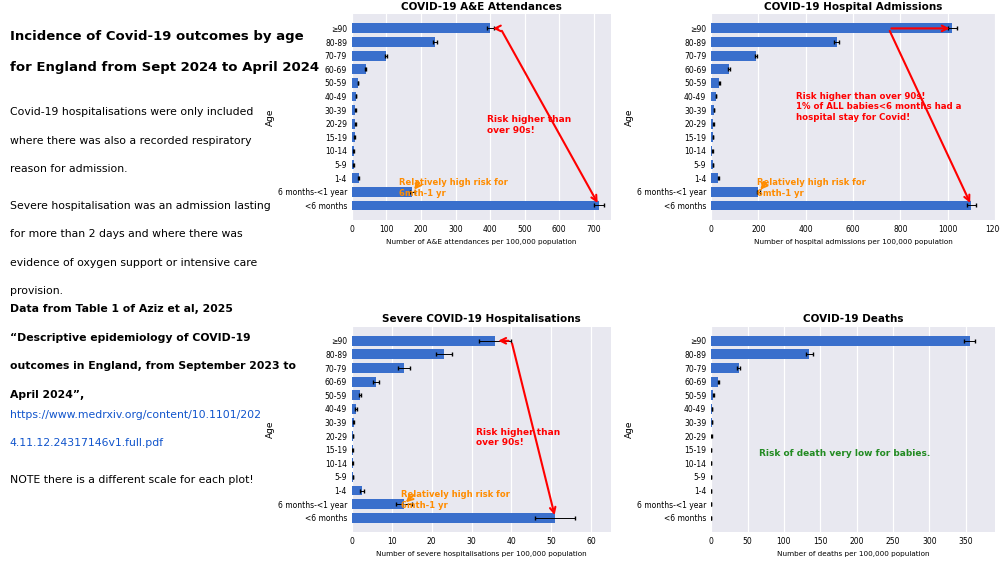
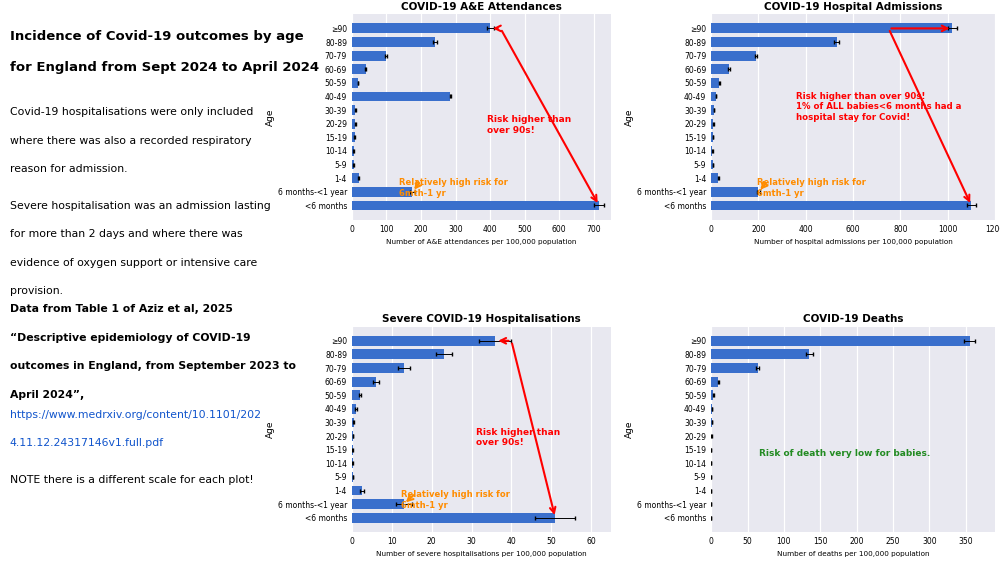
COVID-19 A&E Attendances/40-49: 12 -> 285
COVID-19 Deaths/70-79: 38 -> 64
